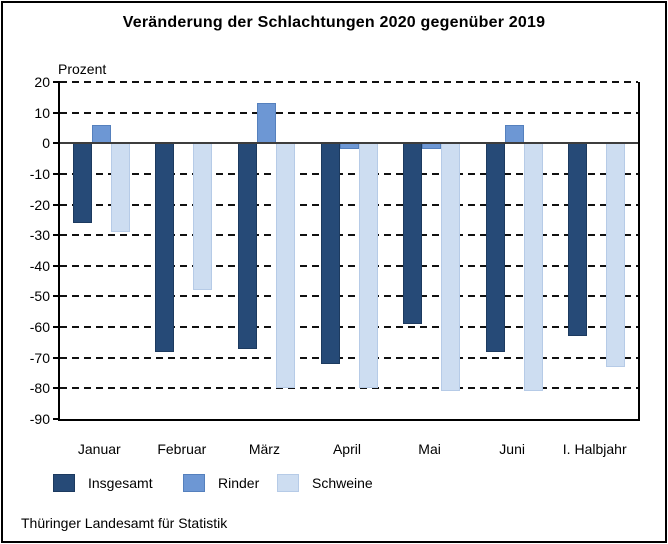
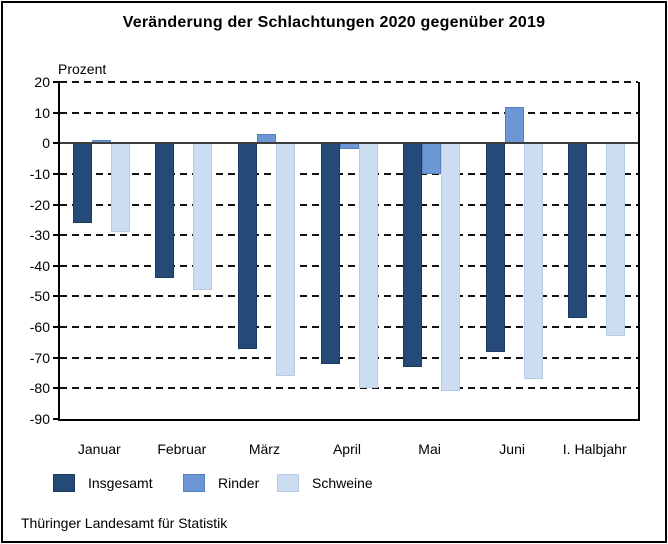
Rinder/Januar: 6 -> 1
Insgesamt/Februar: -68 -> -44
Rinder/März: 13 -> 3
Schweine/März: -80 -> -76
Insgesamt/Mai: -59 -> -73
Rinder/Mai: -2 -> -10
Rinder/Juni: 6 -> 12
Schweine/Juni: -81 -> -77
Insgesamt/I. Halbjahr: -63 -> -57
Schweine/I. Halbjahr: -73 -> -63
